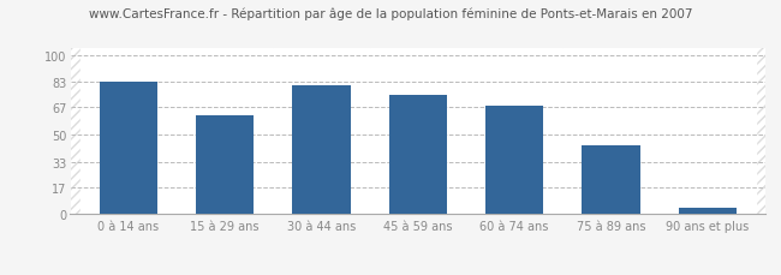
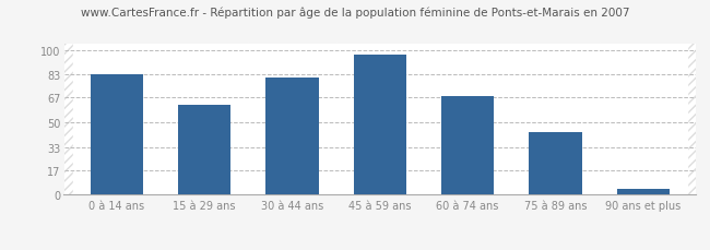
45 à 59 ans: 75 -> 97
